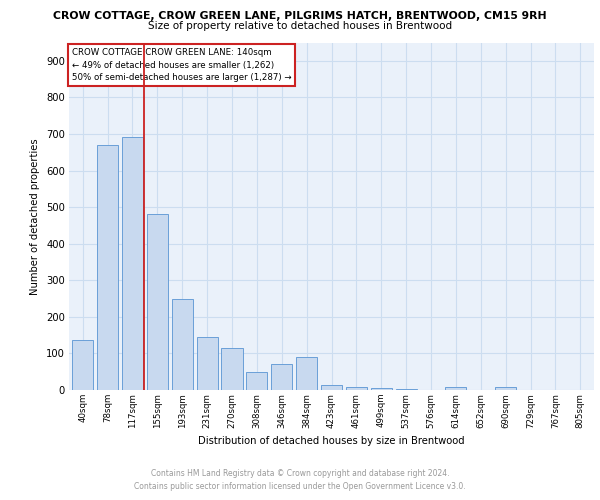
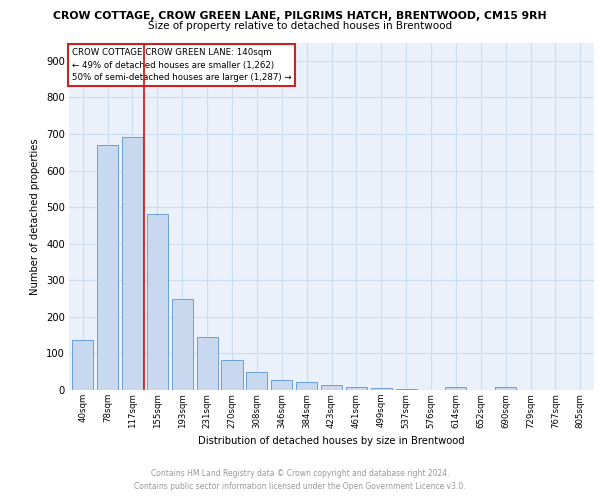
270sqm: 115 -> 82
346sqm: 70 -> 26
384sqm: 90 -> 21
